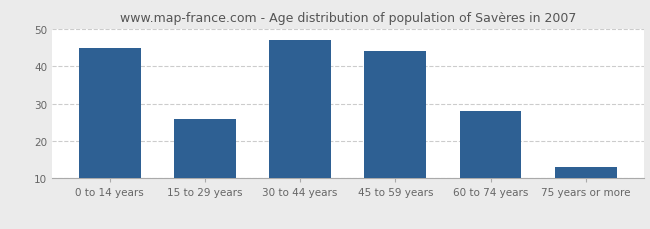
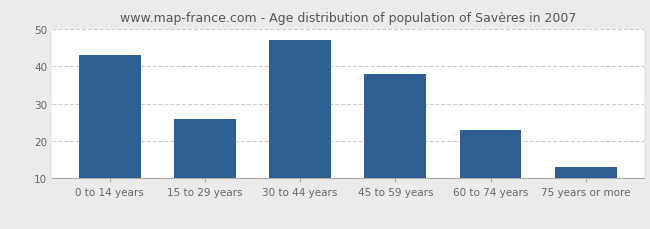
0 to 14 years: 45 -> 43
45 to 59 years: 44 -> 38
60 to 74 years: 28 -> 23
